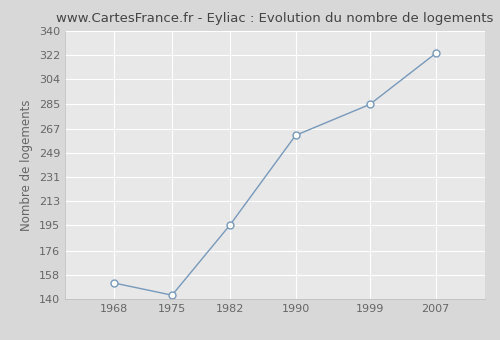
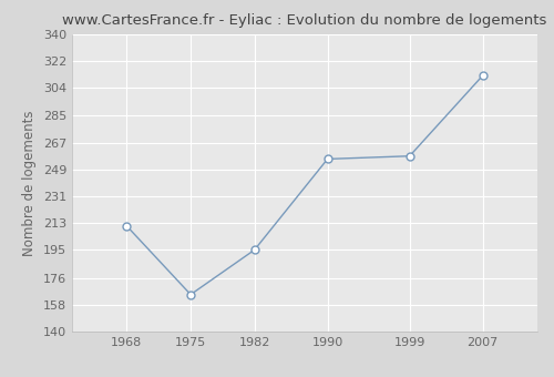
1968: 152 -> 211
1975: 143 -> 165
1990: 262 -> 256
1999: 285 -> 258
2007: 323 -> 312
